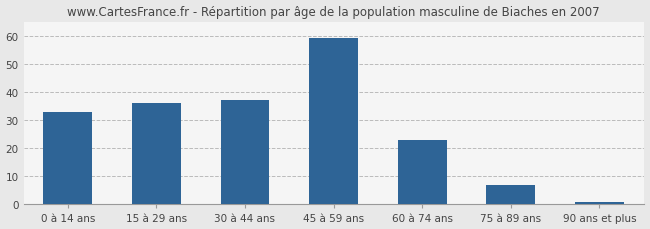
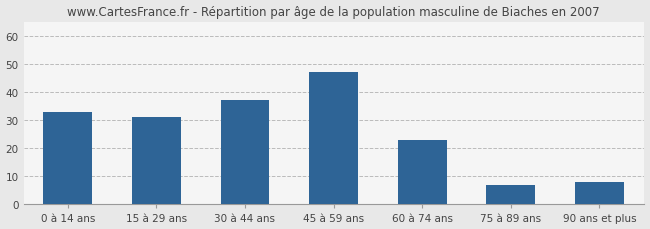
15 à 29 ans: 36 -> 31
45 à 59 ans: 59 -> 47
90 ans et plus: 1 -> 8
